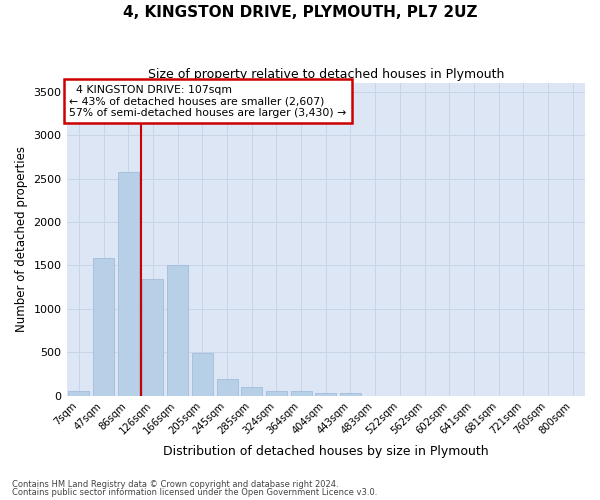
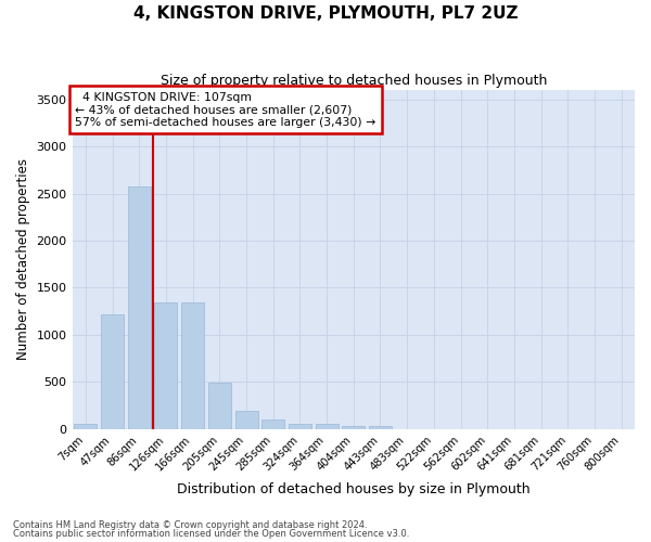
47sqm: 1580 -> 1220
166sqm: 1500 -> 1340
